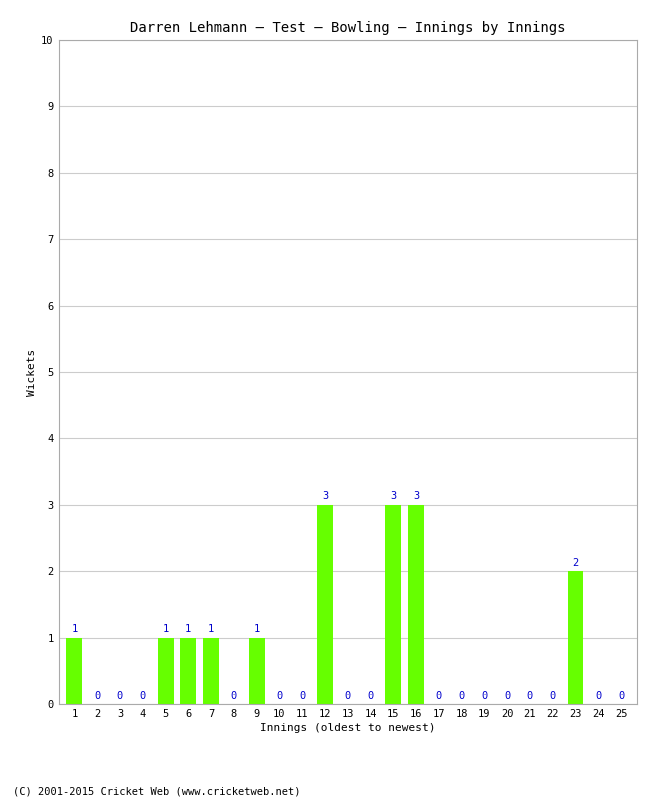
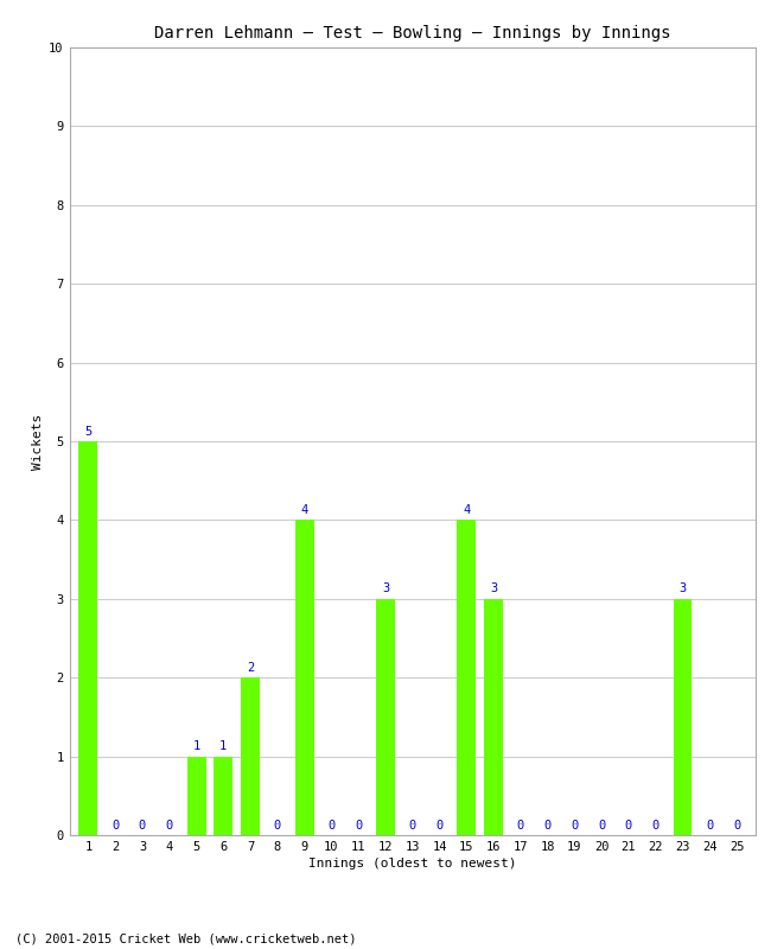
1: 1 -> 5
7: 1 -> 2
9: 1 -> 4
15: 3 -> 4
23: 2 -> 3
